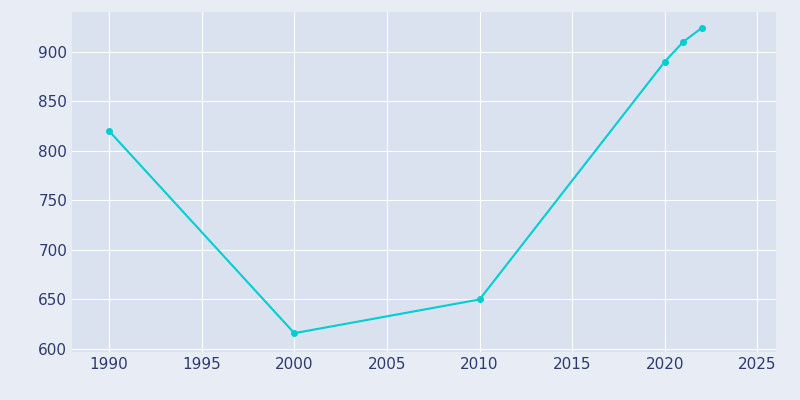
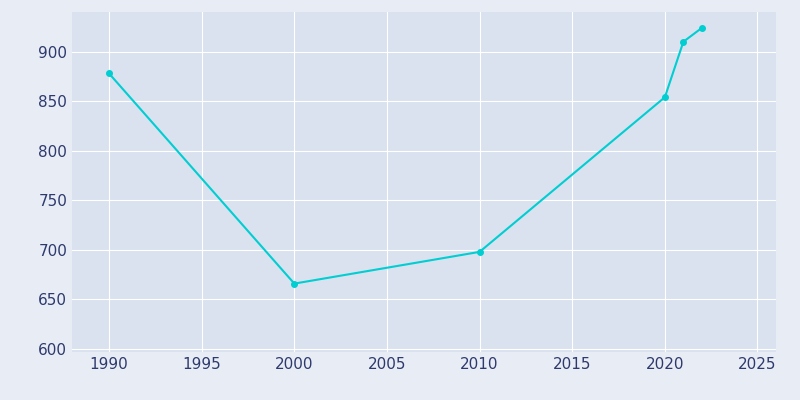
1990: 820 -> 878
2000: 616 -> 666
2010: 650 -> 698
2020: 890 -> 854
